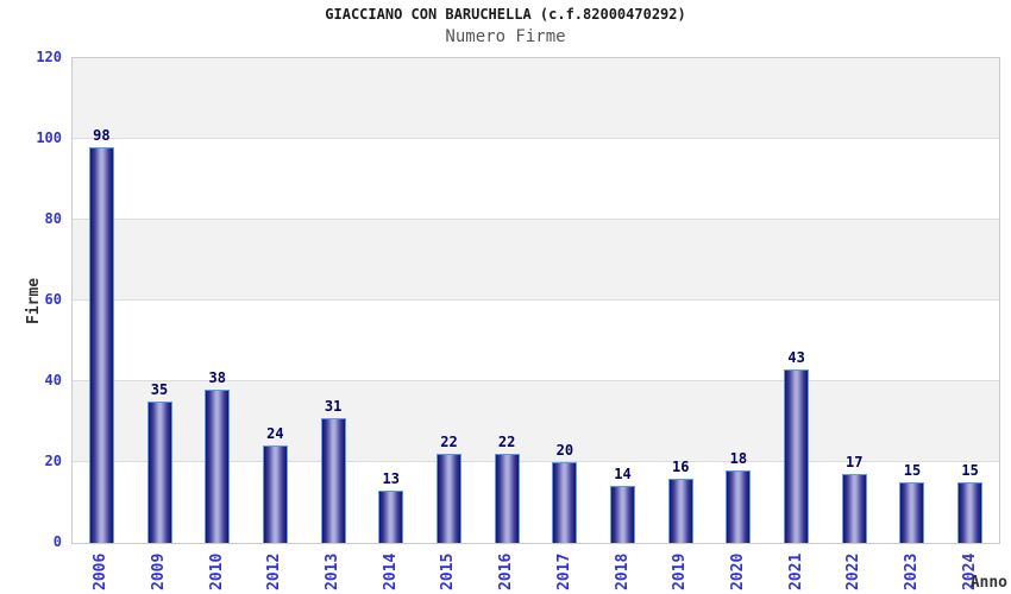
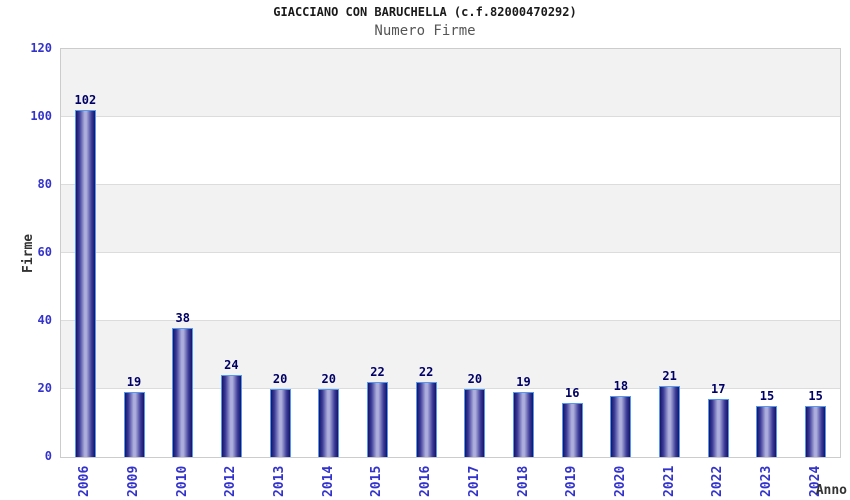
2006: 98 -> 102
2009: 35 -> 19
2013: 31 -> 20
2014: 13 -> 20
2018: 14 -> 19
2021: 43 -> 21
